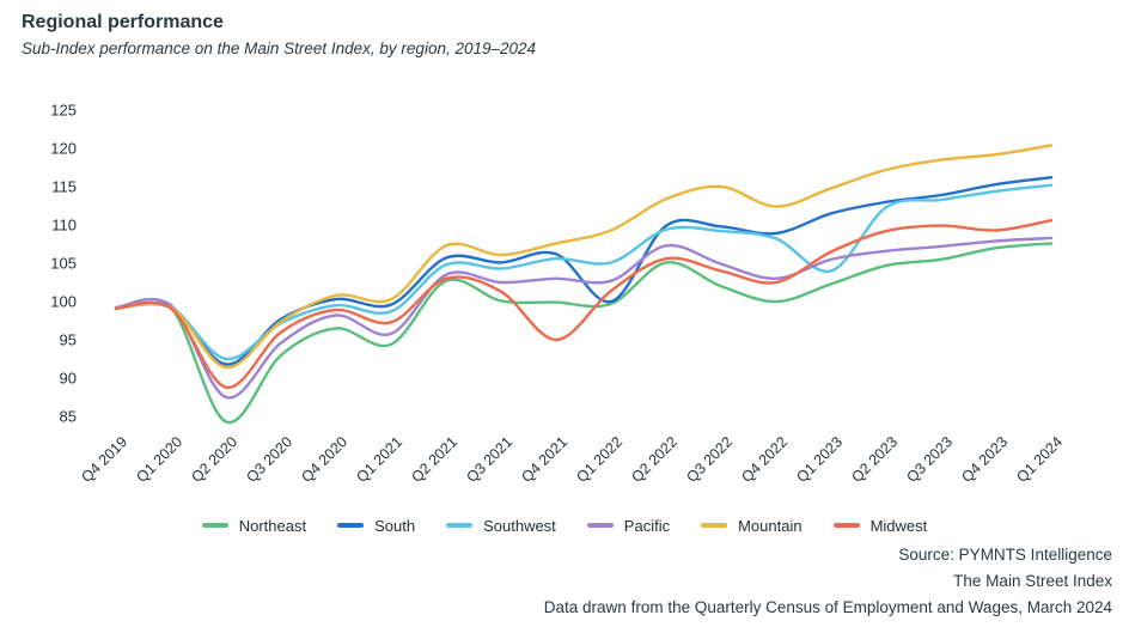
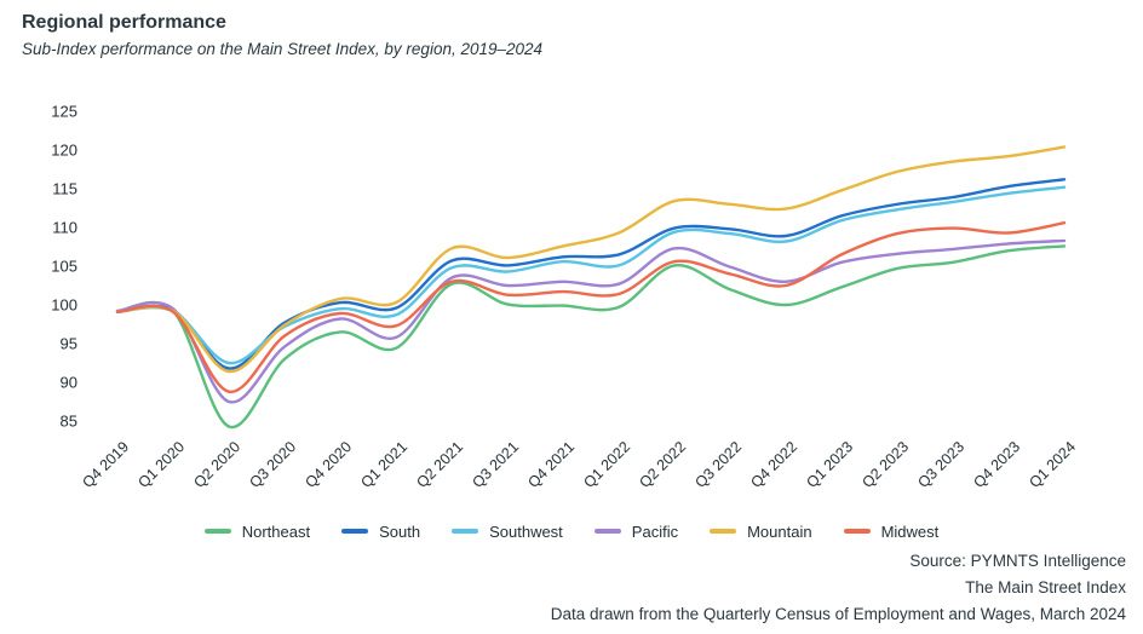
Midwest/Q4 2021: 95 -> 102
South/Q1 2022: 100 -> 106
Mountain/Q3 2022: 115 -> 113
Southwest/Q1 2023: 104 -> 111
